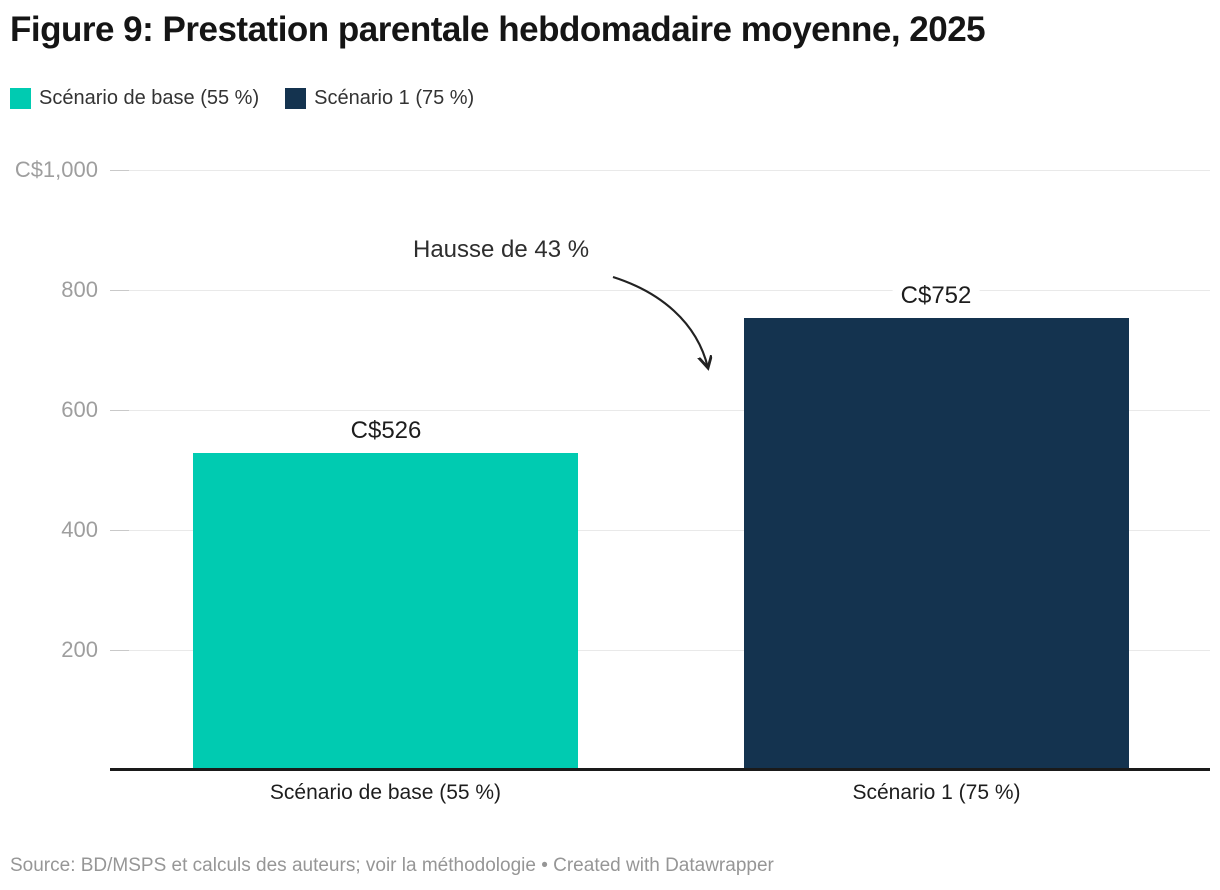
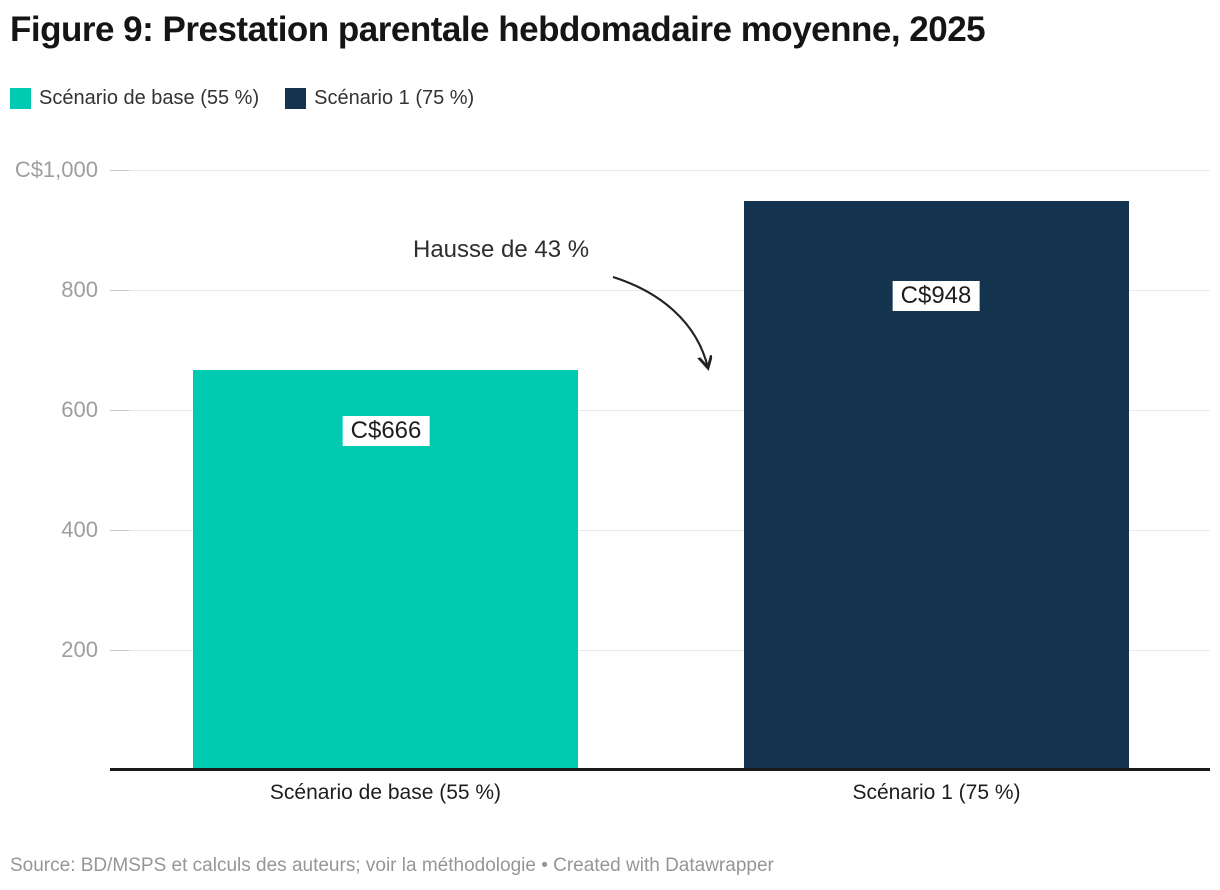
Scénario de base (55 %): 526 -> 666
Scénario 1 (75 %): 752 -> 948
